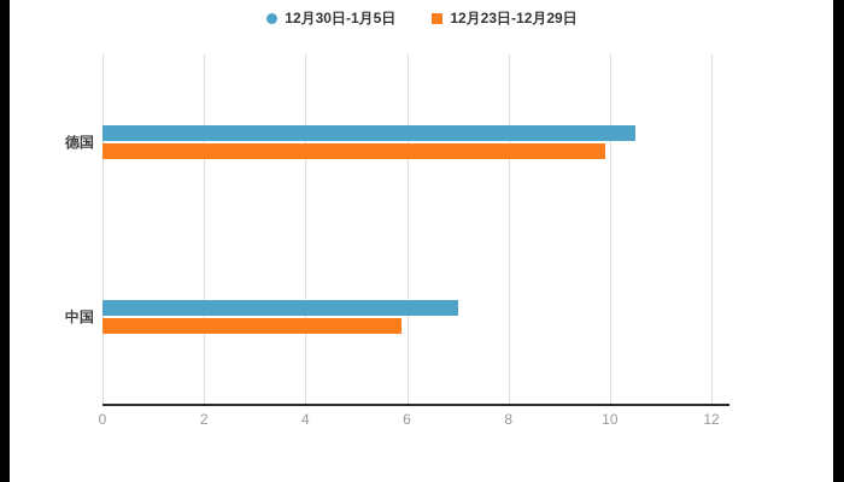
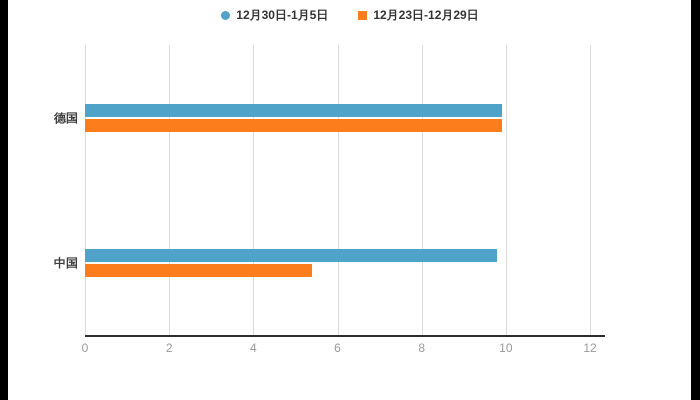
12月30日-1月5日/德国: 10.5 -> 9.9
12月30日-1月5日/中国: 7.0 -> 9.8
12月23日-12月29日/中国: 5.9 -> 5.4
